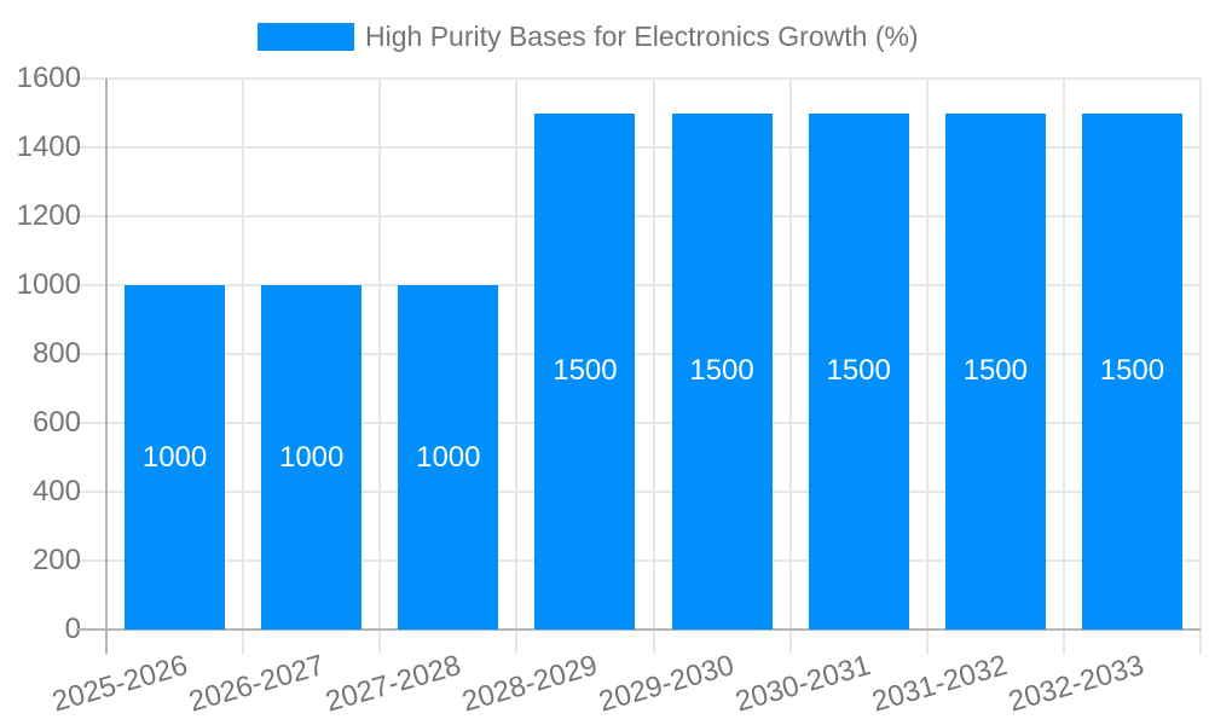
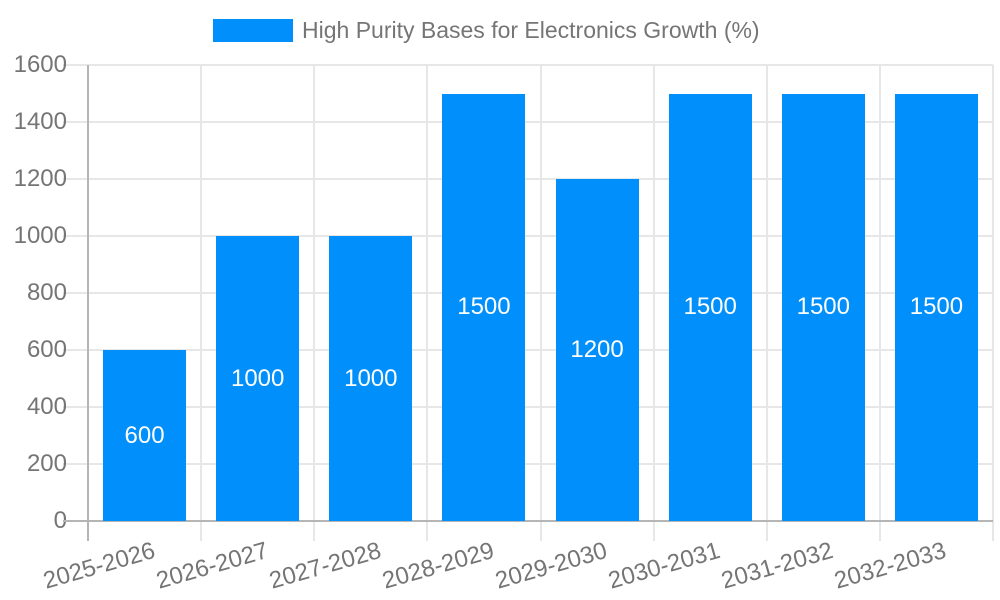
2025-2026: 1000 -> 600
2029-2030: 1500 -> 1200
